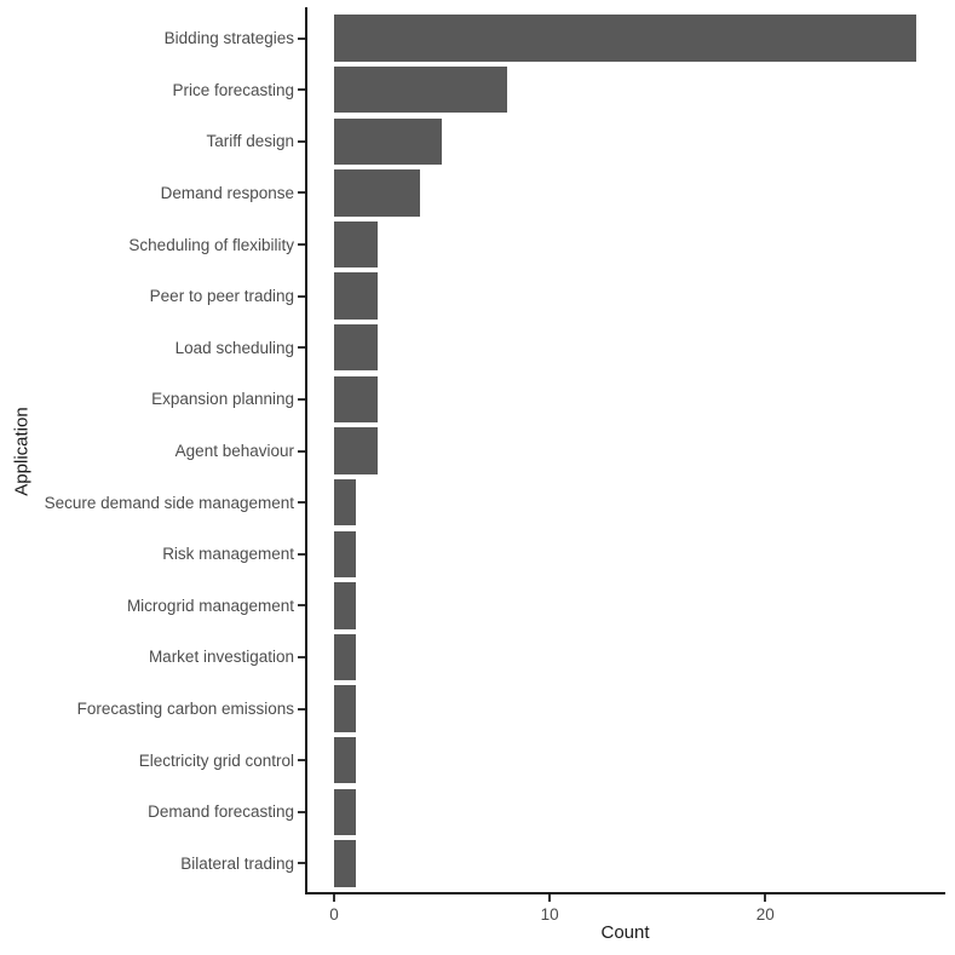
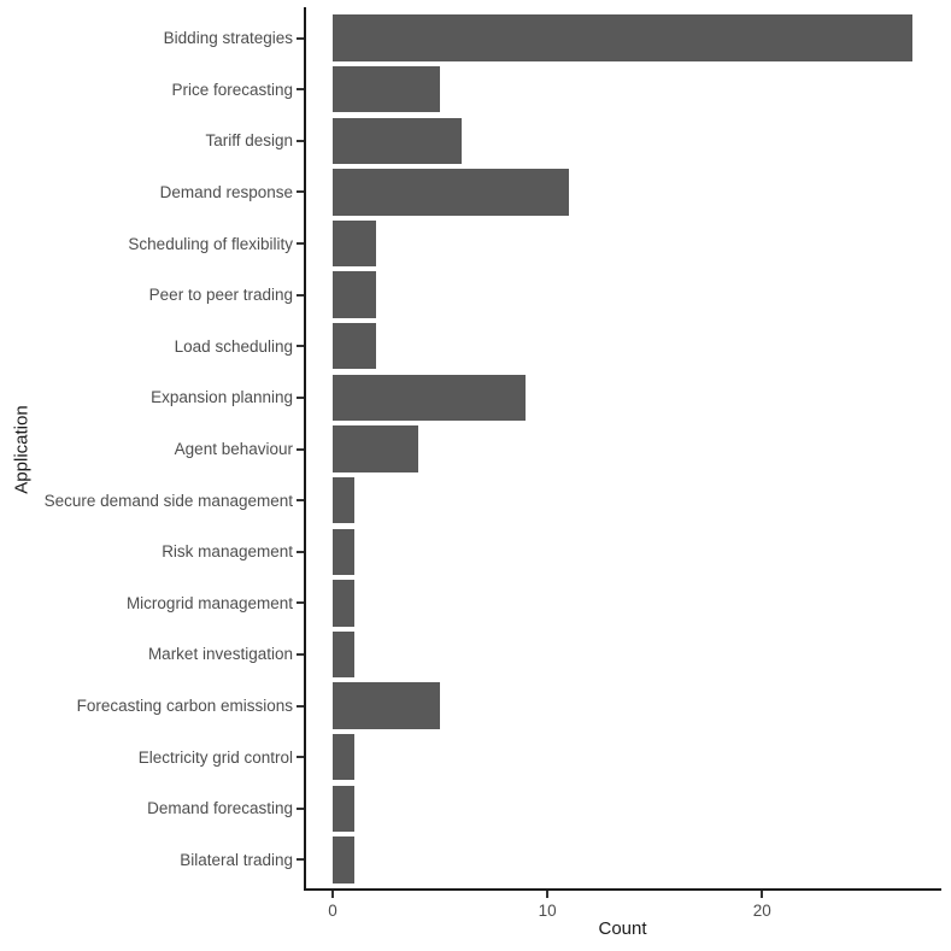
Price forecasting: 8 -> 5
Tariff design: 5 -> 6
Demand response: 4 -> 11
Expansion planning: 2 -> 9
Agent behaviour: 2 -> 4
Forecasting carbon emissions: 1 -> 5
